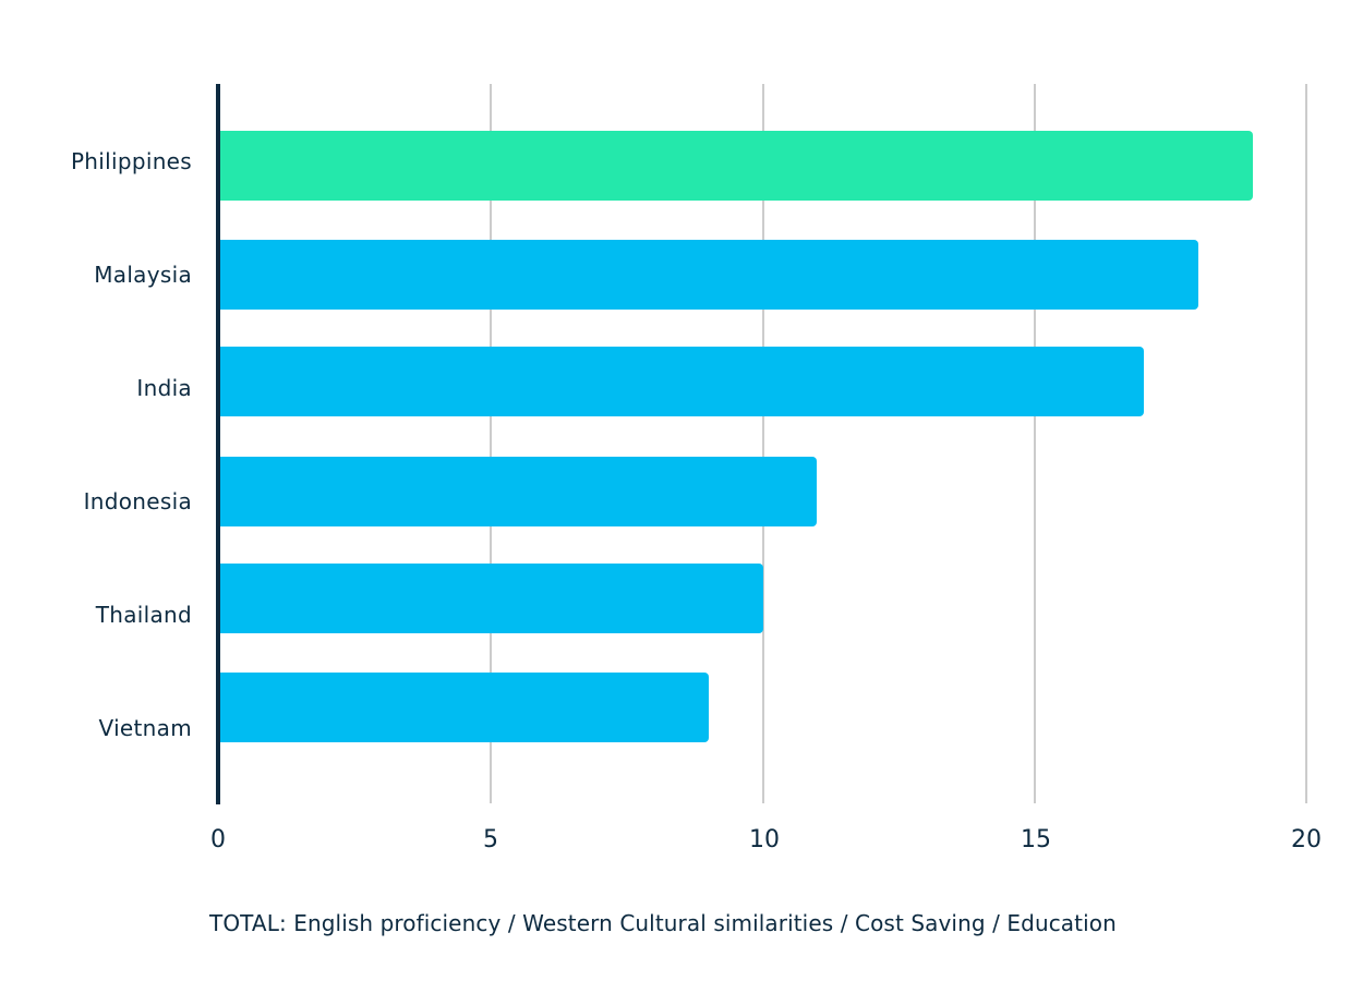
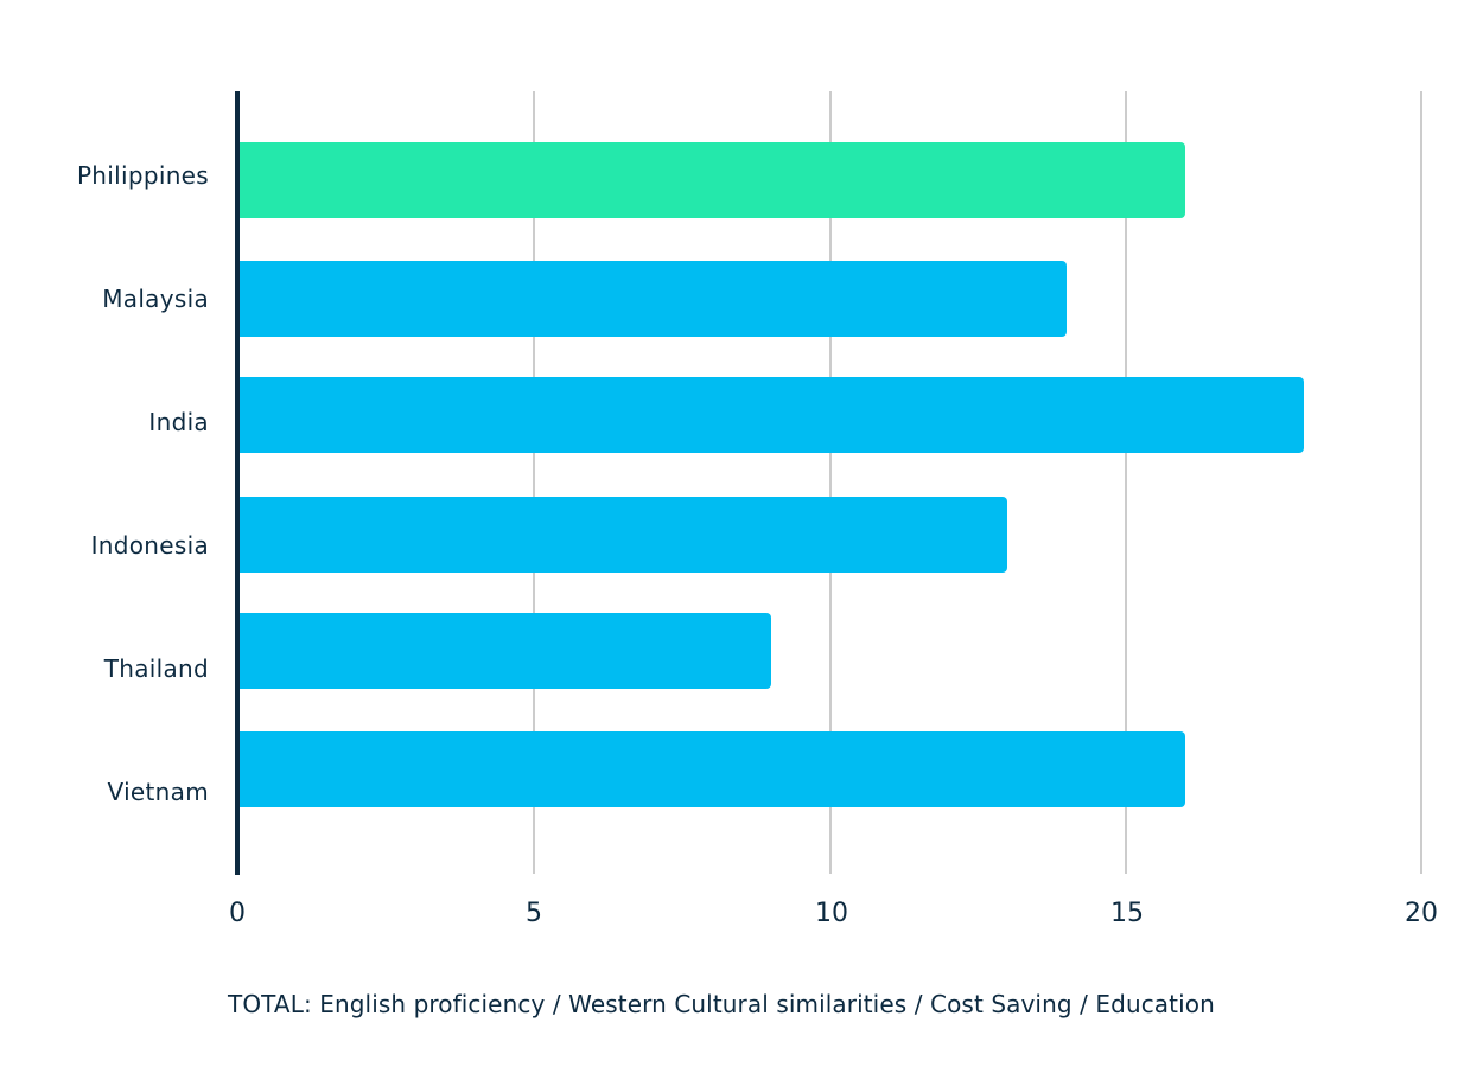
Philippines: 19 -> 16
Malaysia: 18 -> 14
India: 17 -> 18
Indonesia: 11 -> 13
Thailand: 10 -> 9
Vietnam: 9 -> 16
